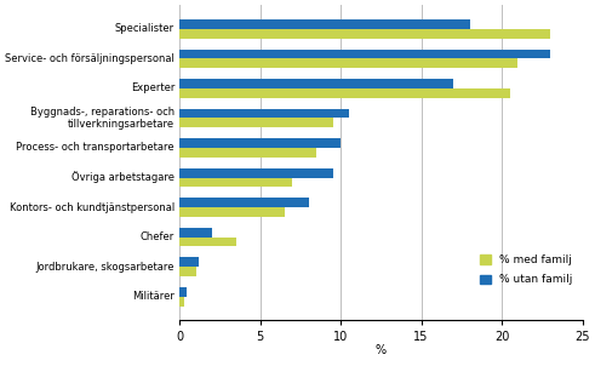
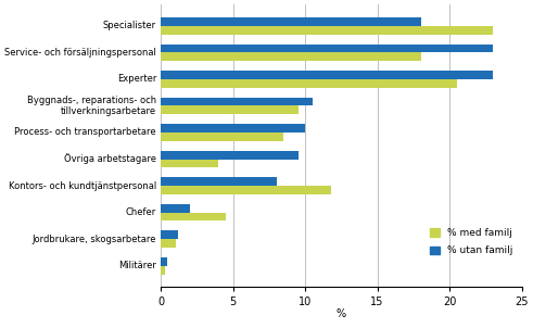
% med familj/Service- och försäljningspersonal: 21.0 -> 18.0
% utan familj/Experter: 17.0 -> 23.0
% med familj/Övriga arbetstagare: 7.0 -> 4.0
% med familj/Kontors- och kundtjänstpersonal: 6.5 -> 11.8
% med familj/Chefer: 3.5 -> 4.5
